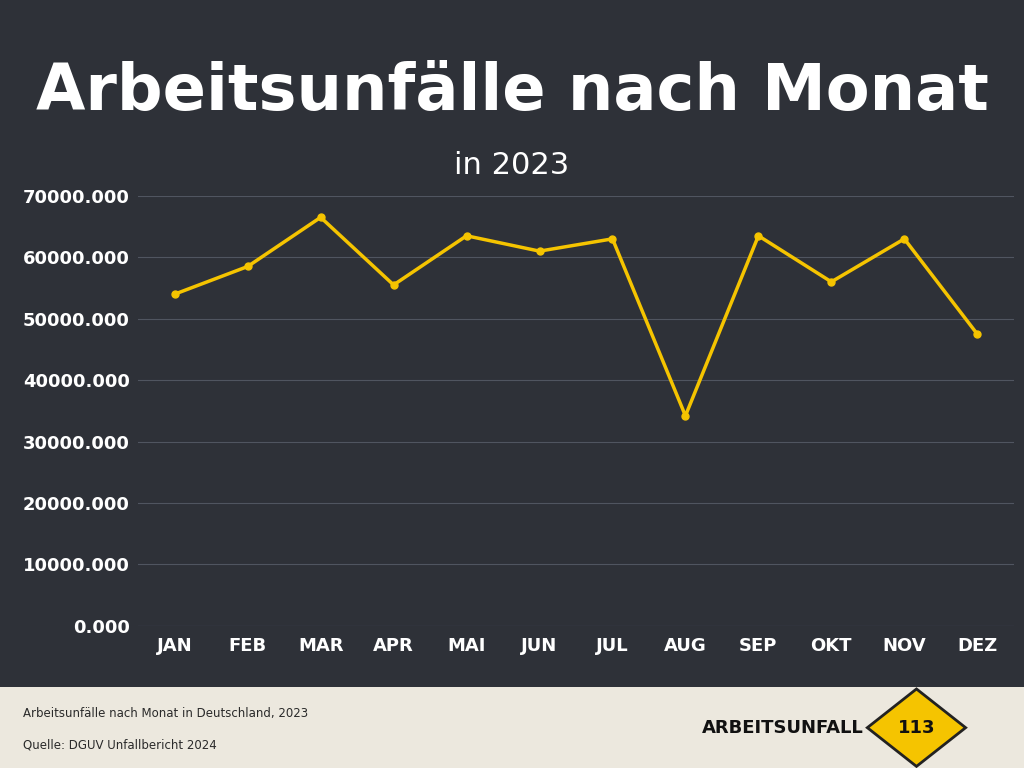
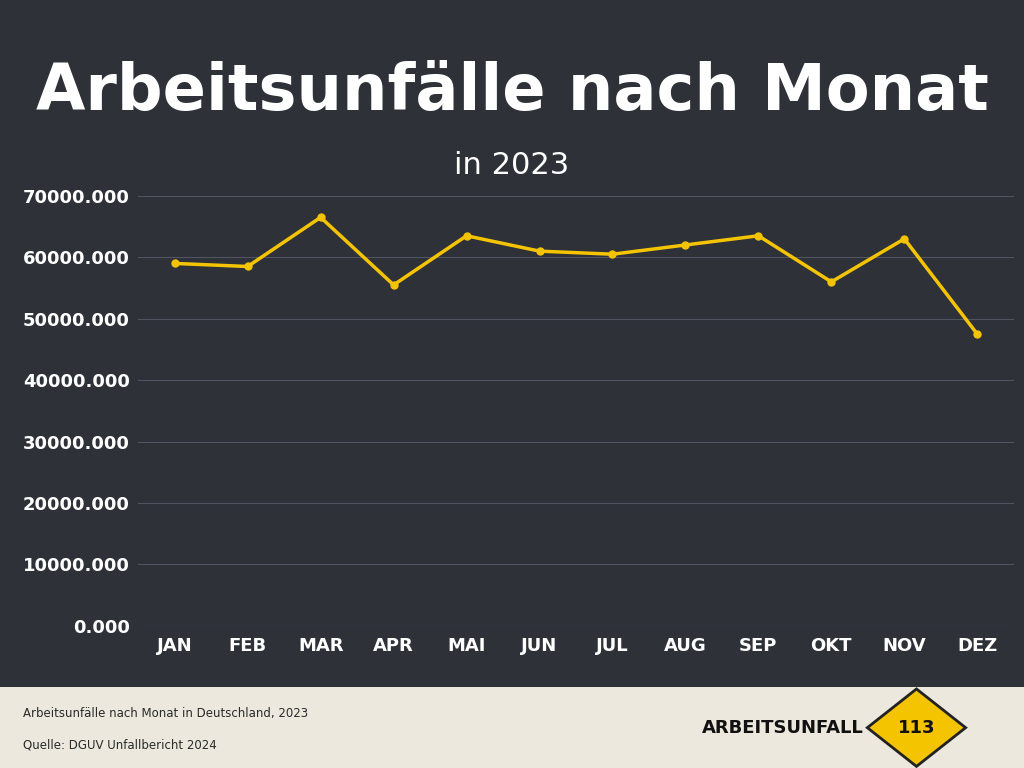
JAN: 54000 -> 59000
JUL: 63000 -> 60500
AUG: 34200 -> 62000
